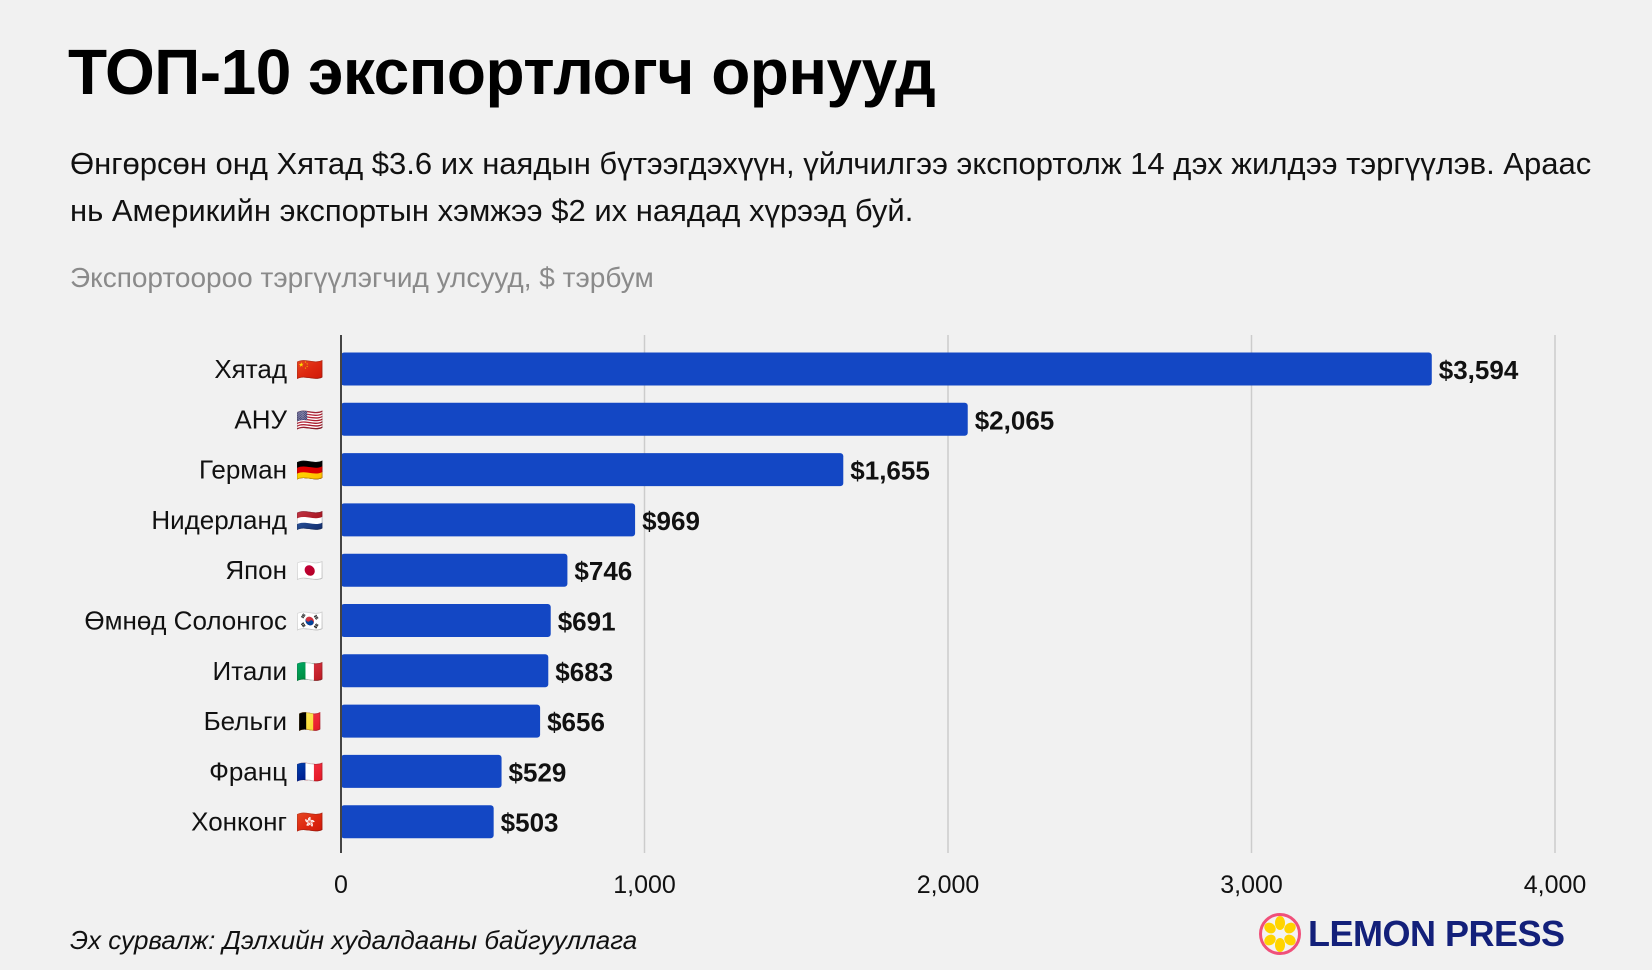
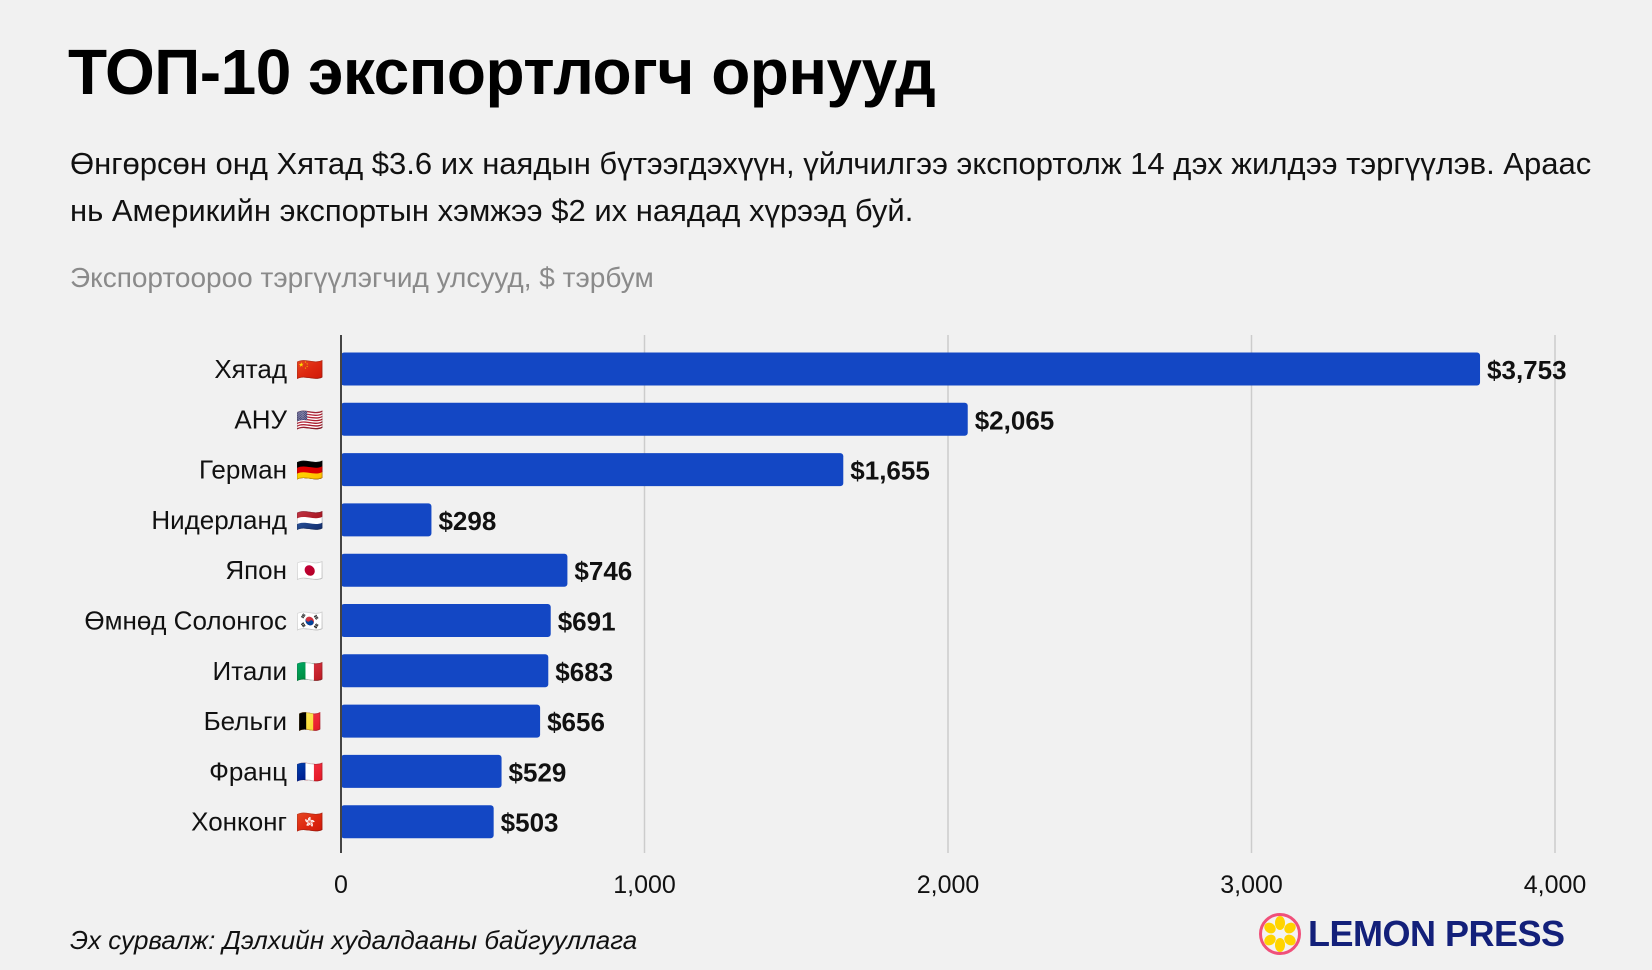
Хятад: $3,594 -> $3,753
Нидерланд: $969 -> $298
